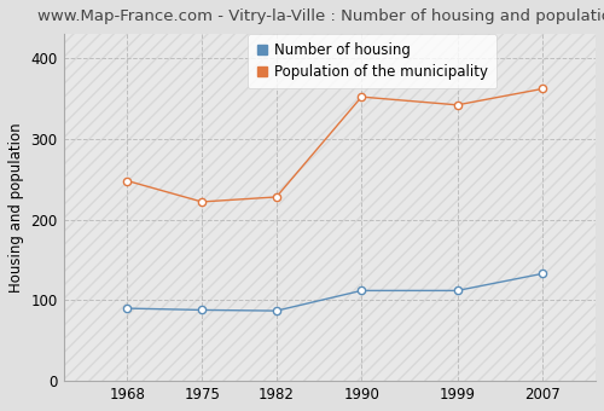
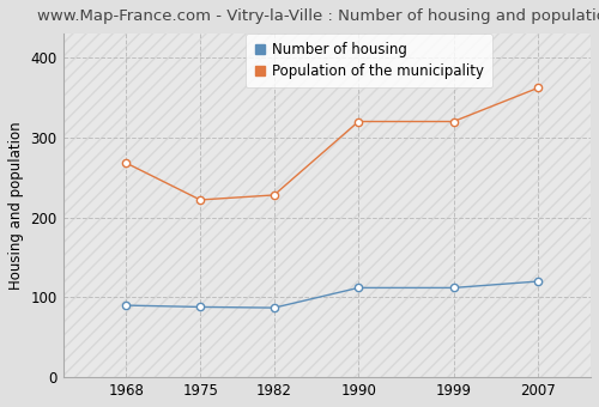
Population of the municipality/1968: 248 -> 268
Population of the municipality/1990: 352 -> 320
Population of the municipality/1999: 342 -> 320
Number of housing/2007: 133 -> 120
